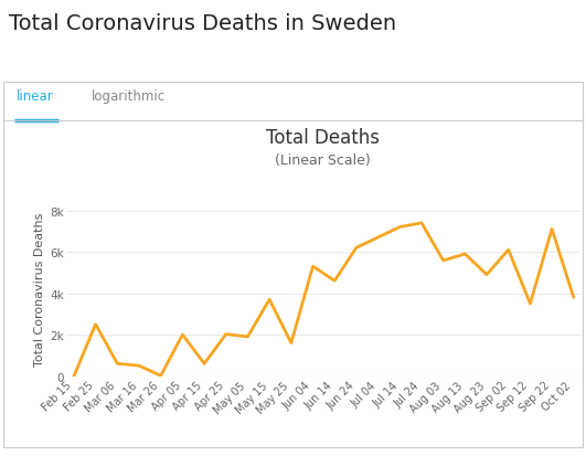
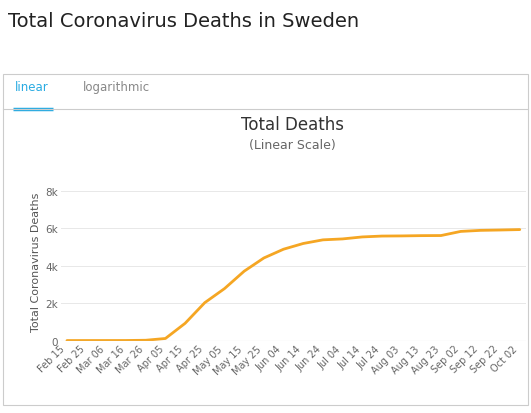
Feb 25: 2.5k -> 0.0k
Mar 06: 0.6k -> 0.0k
Mar 16: 0.5k -> 0.0k
Apr 05: 2.0k -> 0.1k
Apr 15: 0.6k -> 0.9k
May 05: 1.9k -> 2.8k
May 25: 1.6k -> 4.4k
Jun 04: 5.3k -> 4.9k
Jun 14: 4.6k -> 5.2k
Jun 24: 6.2k -> 5.4k
Jul 04: 6.7k -> 5.4k
Jul 14: 7.2k -> 5.5k
Jul 24: 7.4k -> 5.6k
Aug 13: 5.9k -> 5.6k
Aug 23: 4.9k -> 5.6k
Sep 02: 6.1k -> 5.8k
Sep 12: 3.5k -> 5.9k
Sep 22: 7.1k -> 5.9k
Oct 02: 3.8k -> 5.9k
